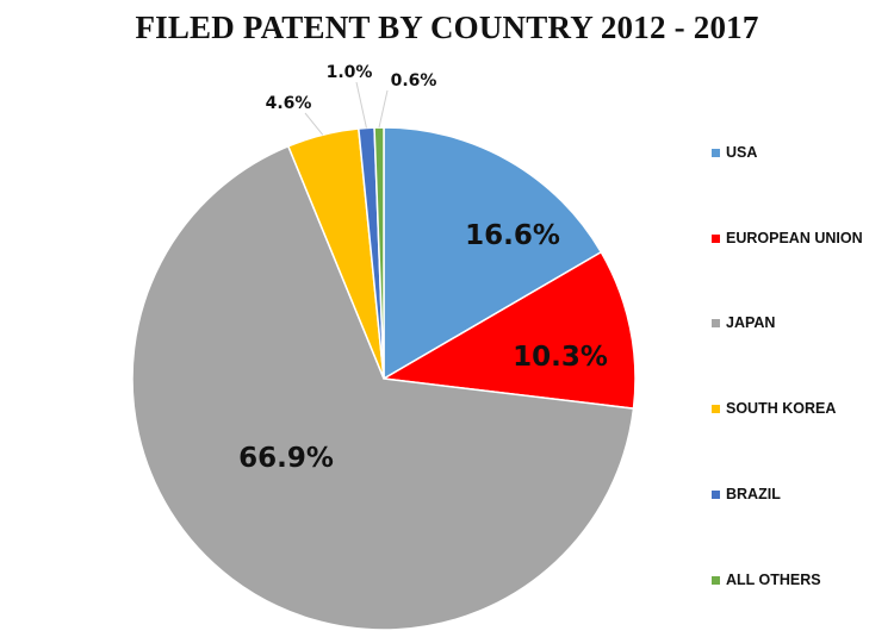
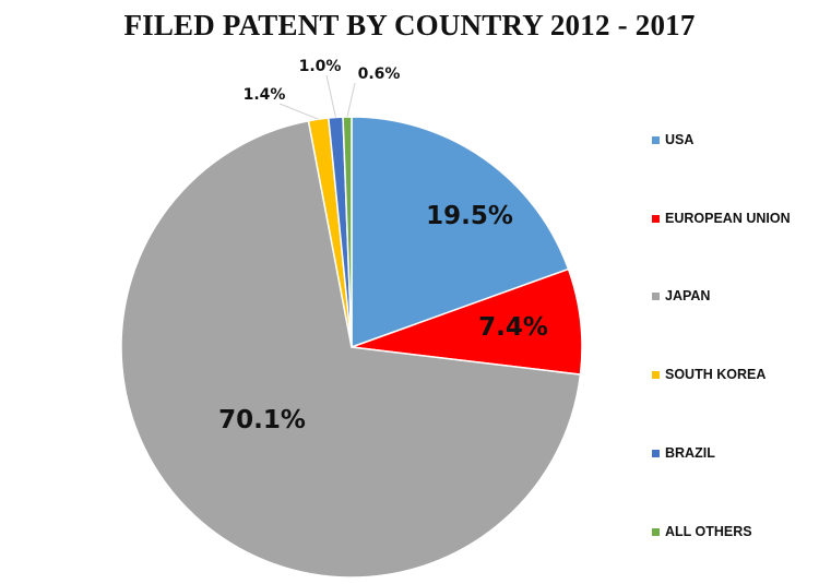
USA: 16.6% -> 19.5%
EUROPEAN UNION: 10.3% -> 7.4%
JAPAN: 66.9% -> 70.1%
SOUTH KOREA: 4.6% -> 1.4%
